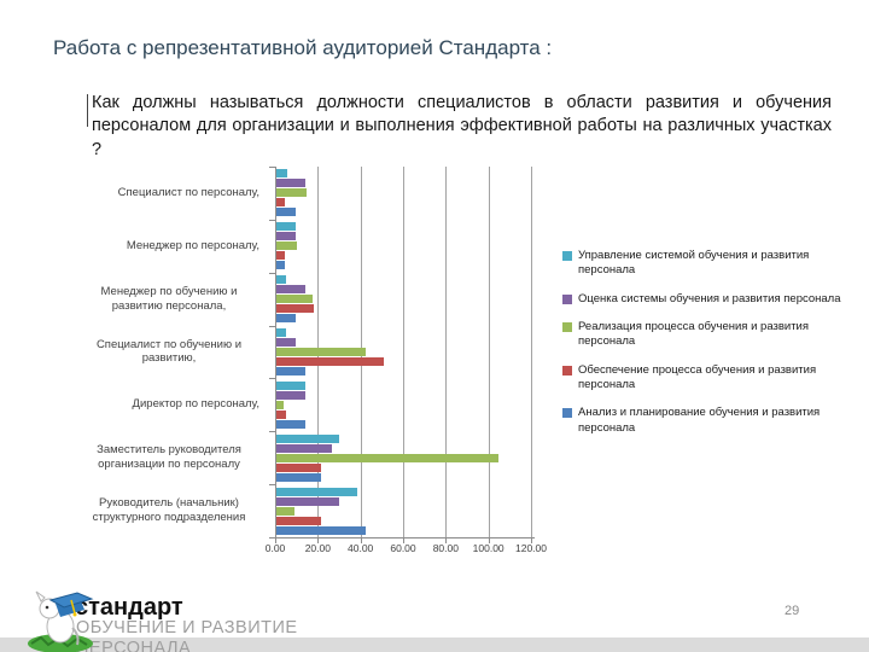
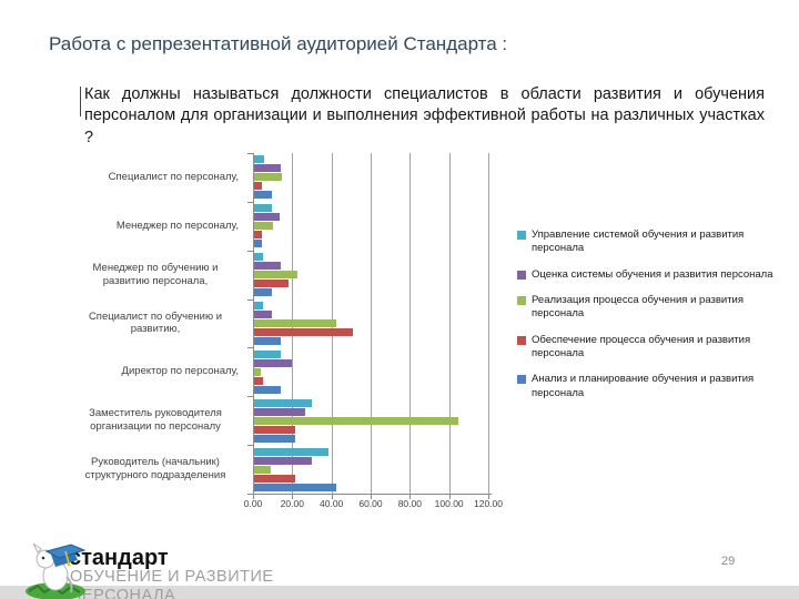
Оценка системы обучения и развития персонала/Менеджер по персоналу,: 9 -> 13
Реализация процесса обучения и развития персонала/Менеджер по обучению и развитию персонала,: 17 -> 22
Оценка системы обучения и развития персонала/Директор по персоналу,: 14 -> 19
